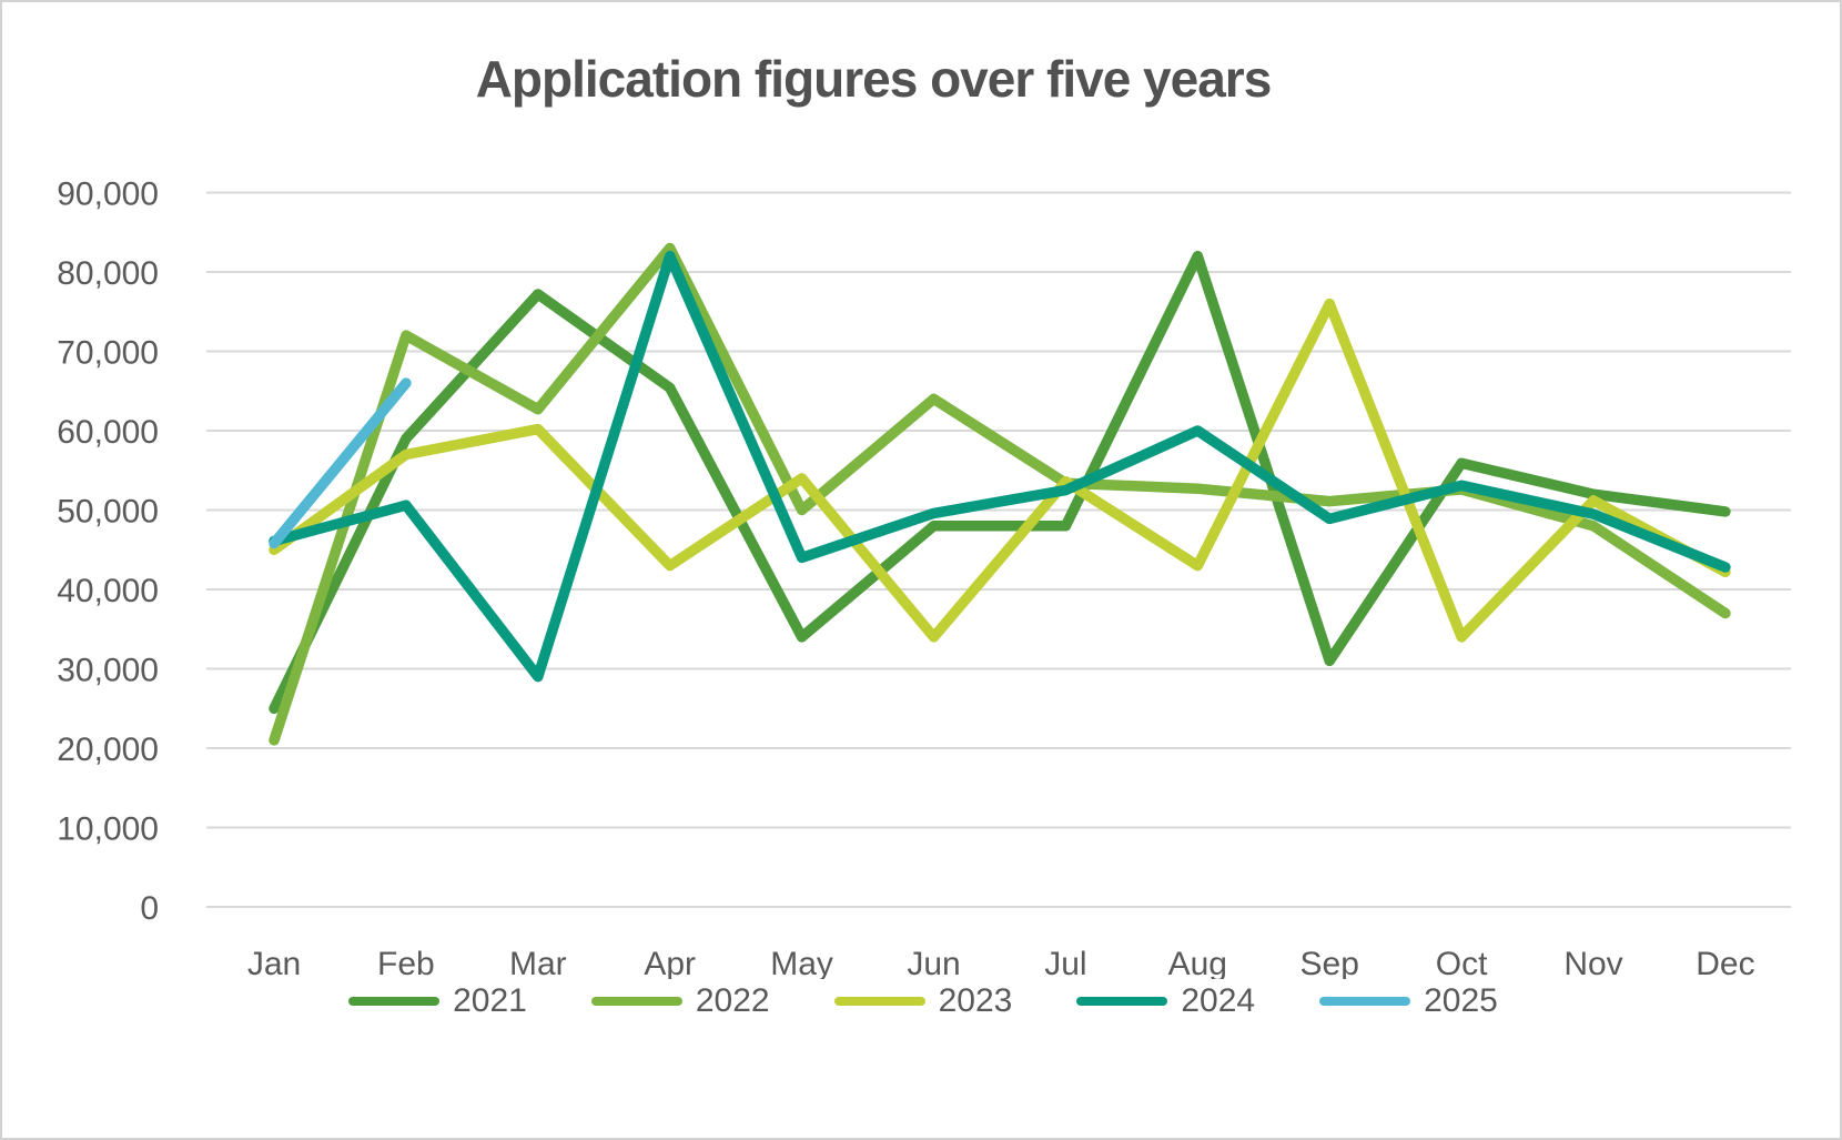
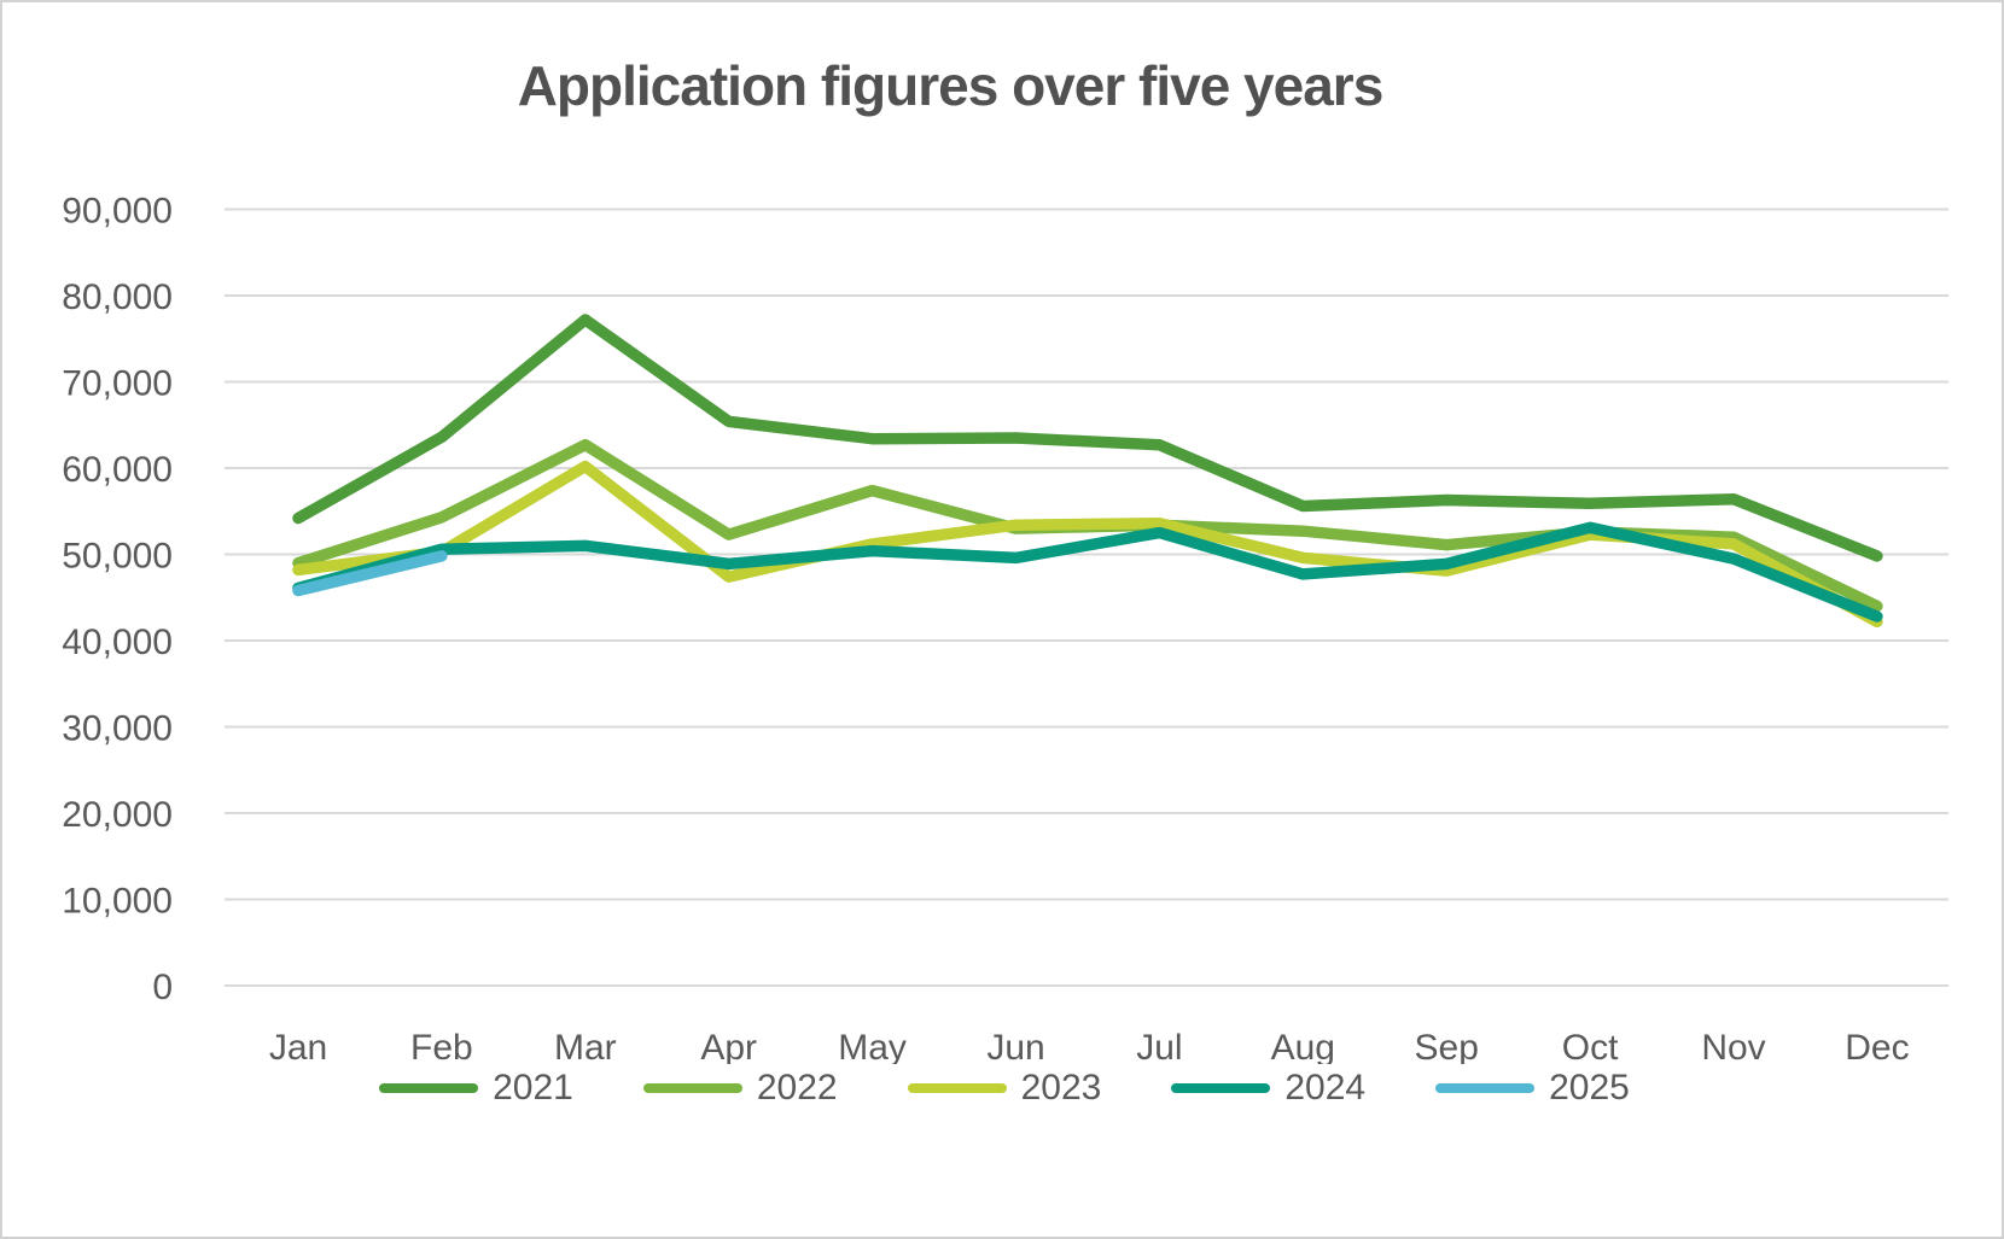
2021/Jan: 25000 -> 54000
2022/Jan: 21000 -> 49000
2023/Jan: 45000 -> 48000
2021/Feb: 59000 -> 64000
2022/Feb: 72000 -> 54000
2023/Feb: 57000 -> 50000
2025/Feb: 66000 -> 50000
2024/Mar: 29000 -> 51000
2022/Apr: 83000 -> 52000
2023/Apr: 43000 -> 47000
2024/Apr: 82000 -> 49000
2021/May: 34000 -> 63000
2022/May: 50000 -> 57000
2023/May: 54000 -> 51000
2024/May: 44000 -> 50000
2021/Jun: 48000 -> 64000
2022/Jun: 64000 -> 53000
2023/Jun: 34000 -> 53000
2021/Jul: 48000 -> 63000
2021/Aug: 82000 -> 56000
2023/Aug: 43000 -> 50000
2024/Aug: 60000 -> 48000
2021/Sep: 31000 -> 56000
2023/Sep: 76000 -> 48000
2023/Oct: 34000 -> 52000
2021/Nov: 52000 -> 56000
2022/Nov: 48000 -> 52000
2022/Dec: 37000 -> 44000
